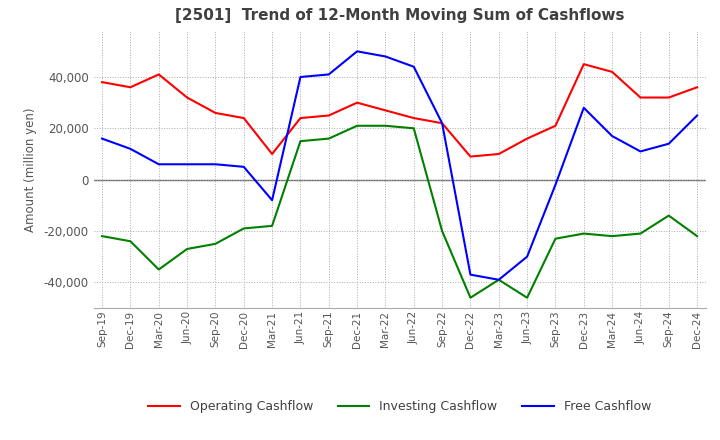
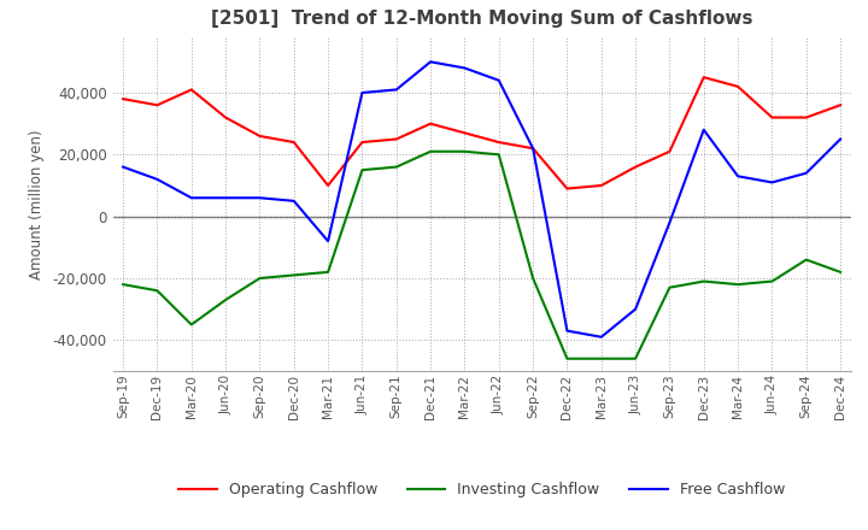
Investing Cashflow/Sep-20: -25,000 -> -20,000
Investing Cashflow/Mar-23: -39,000 -> -46,000
Free Cashflow/Mar-24: 17,000 -> 13,000
Investing Cashflow/Dec-24: -22,000 -> -18,000
